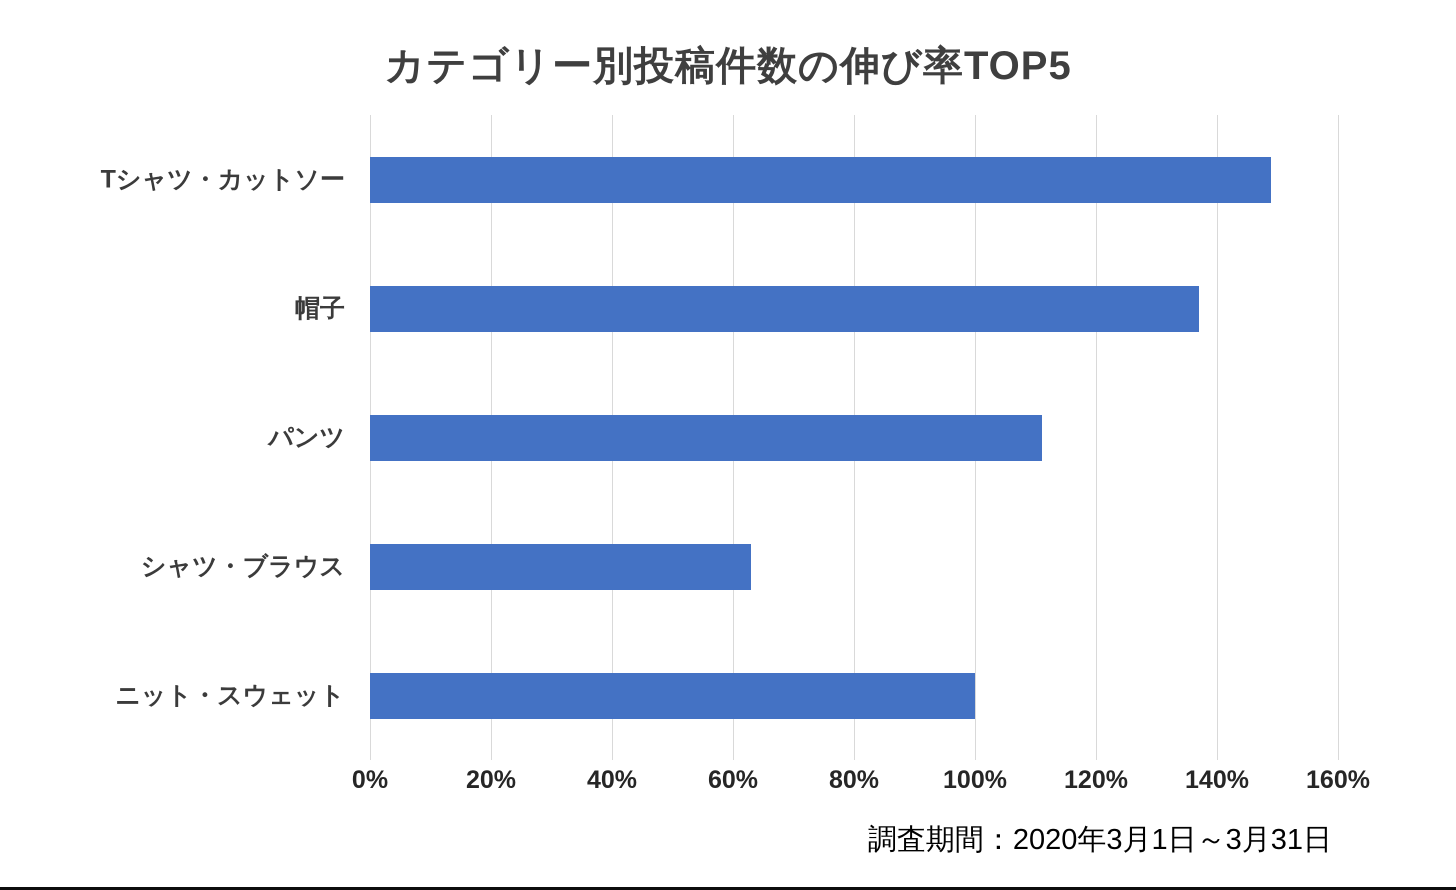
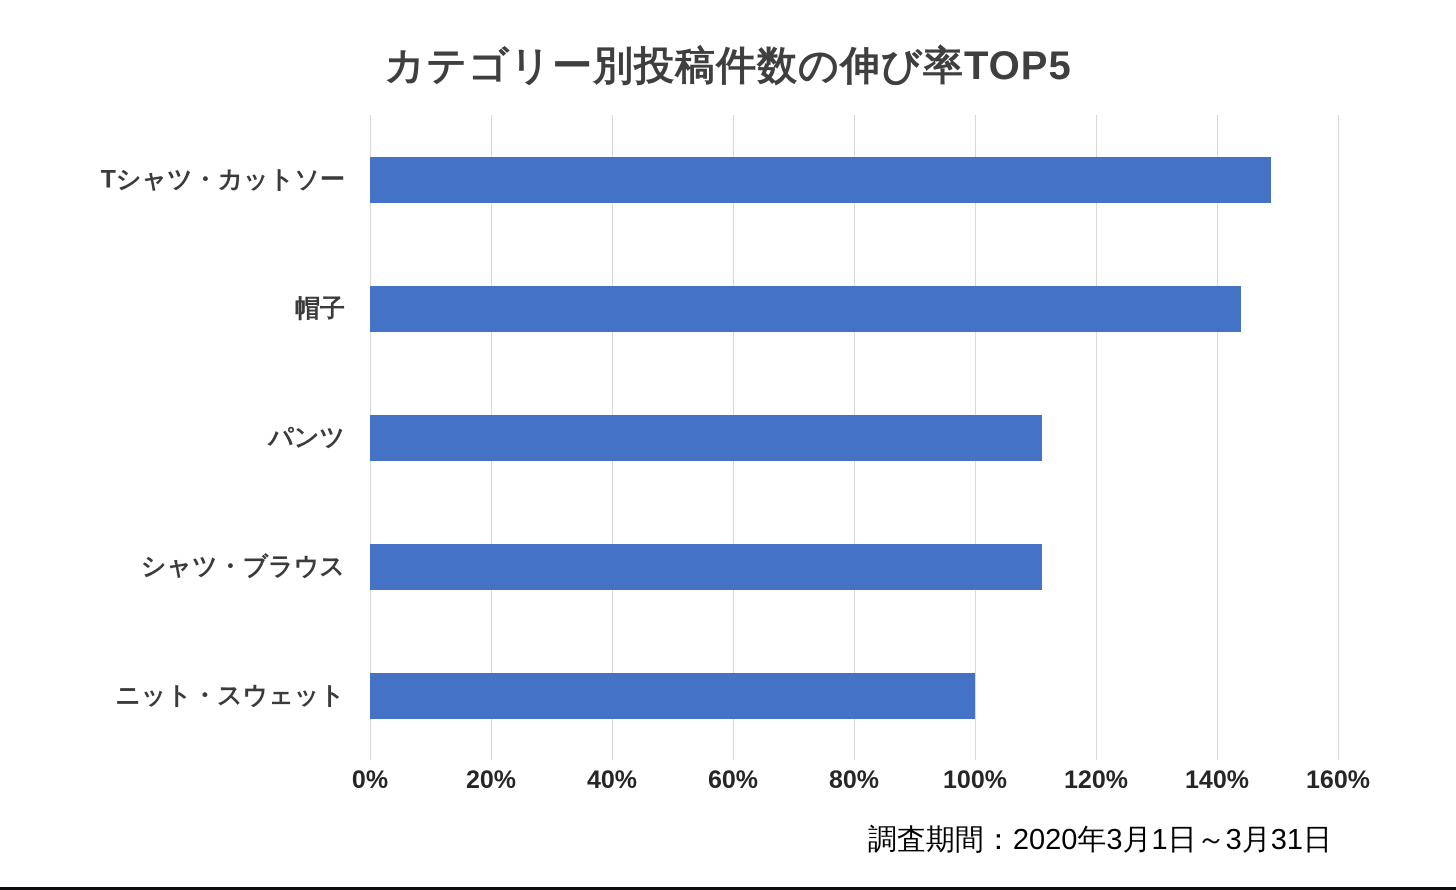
帽子: 137% -> 144%
シャツ・ブラウス: 63% -> 111%
